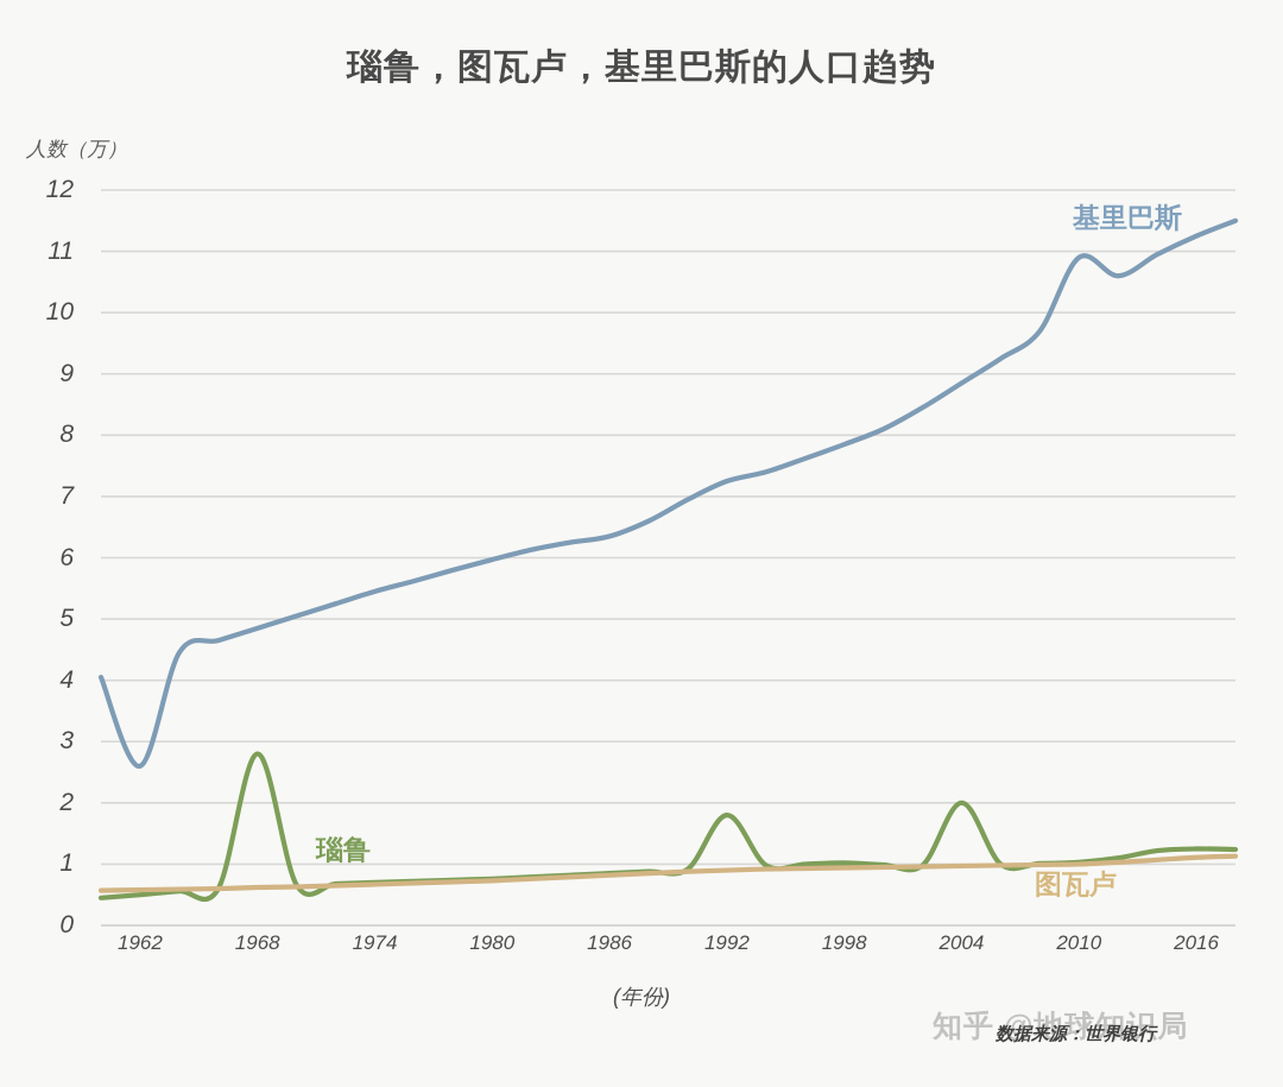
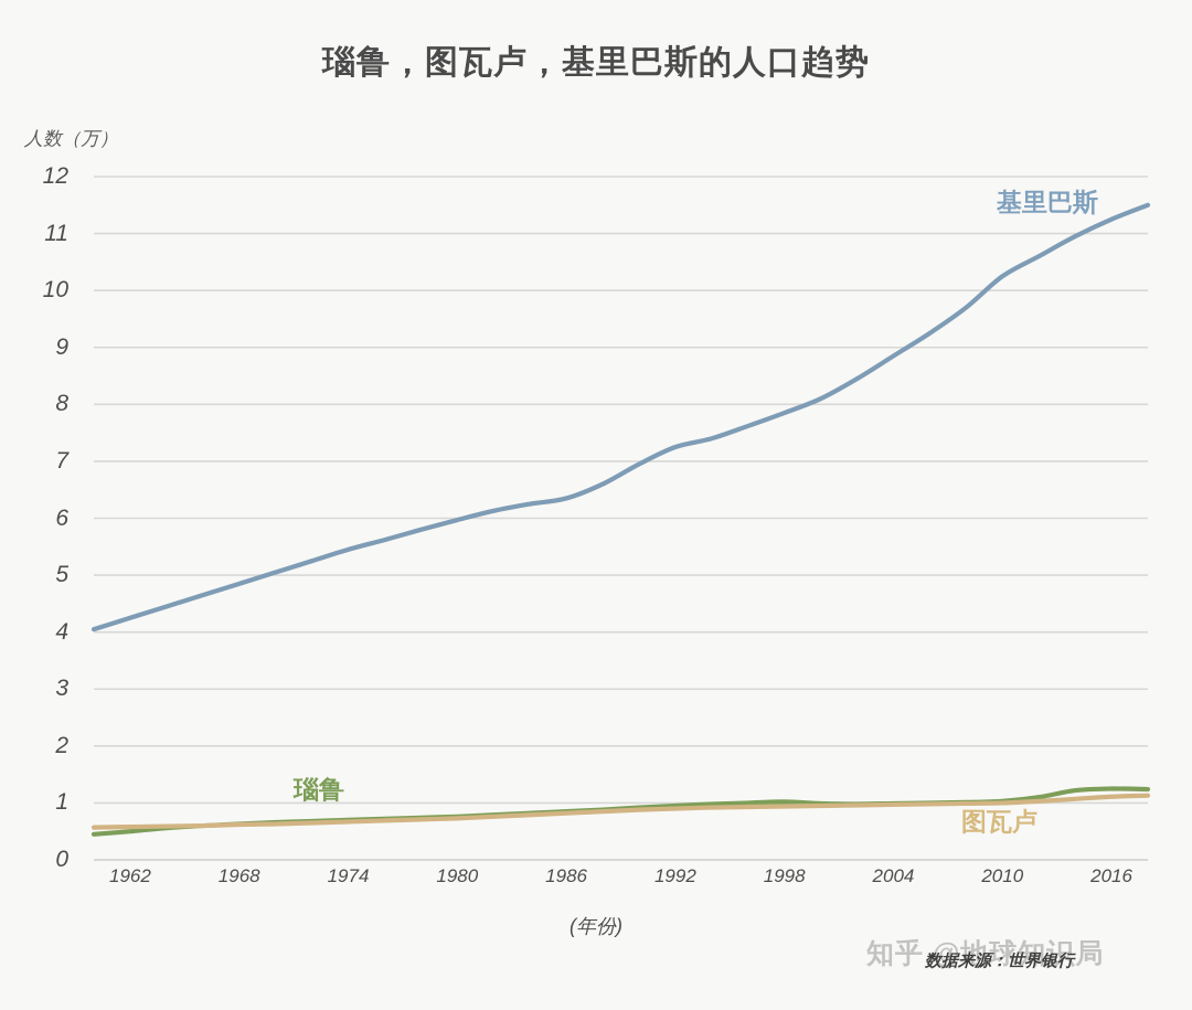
基里巴斯/1962: 2.6 -> 4.2
瑙鲁/1968: 2.8 -> 0.6
瑙鲁/1992: 1.8 -> 0.9
瑙鲁/2004: 2.0 -> 1.0
基里巴斯/2010: 10.9 -> 10.2
